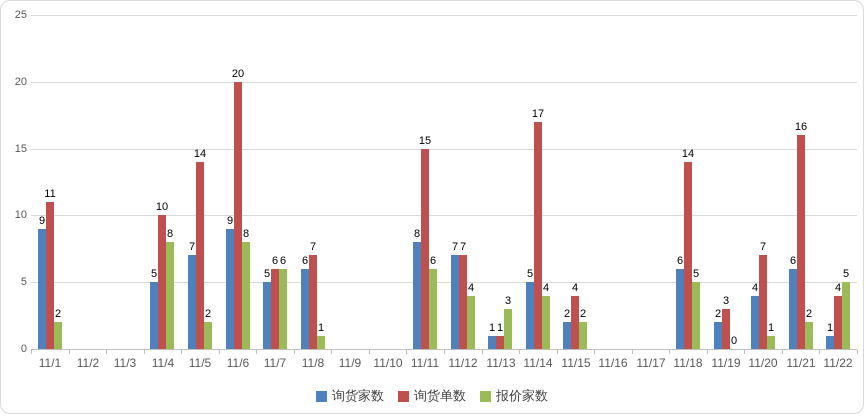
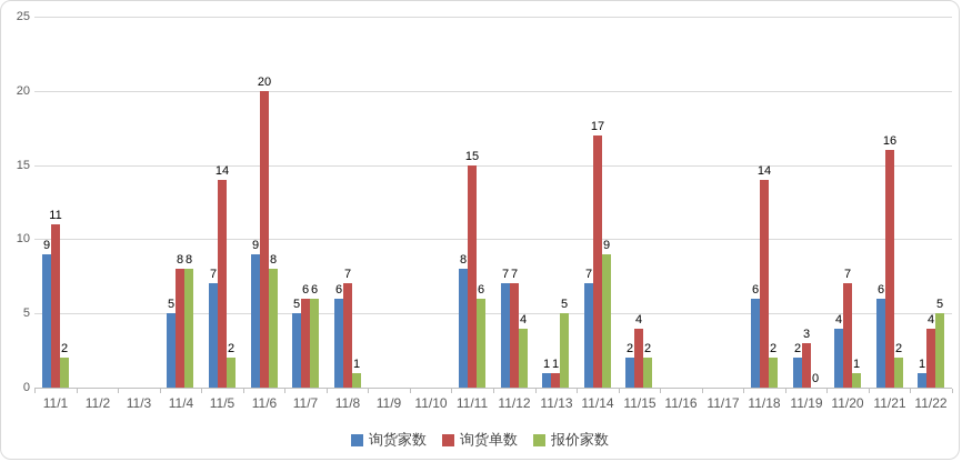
询货单数/11/4: 10 -> 8
报价家数/11/13: 3 -> 5
询货家数/11/14: 5 -> 7
报价家数/11/14: 4 -> 9
报价家数/11/18: 5 -> 2
